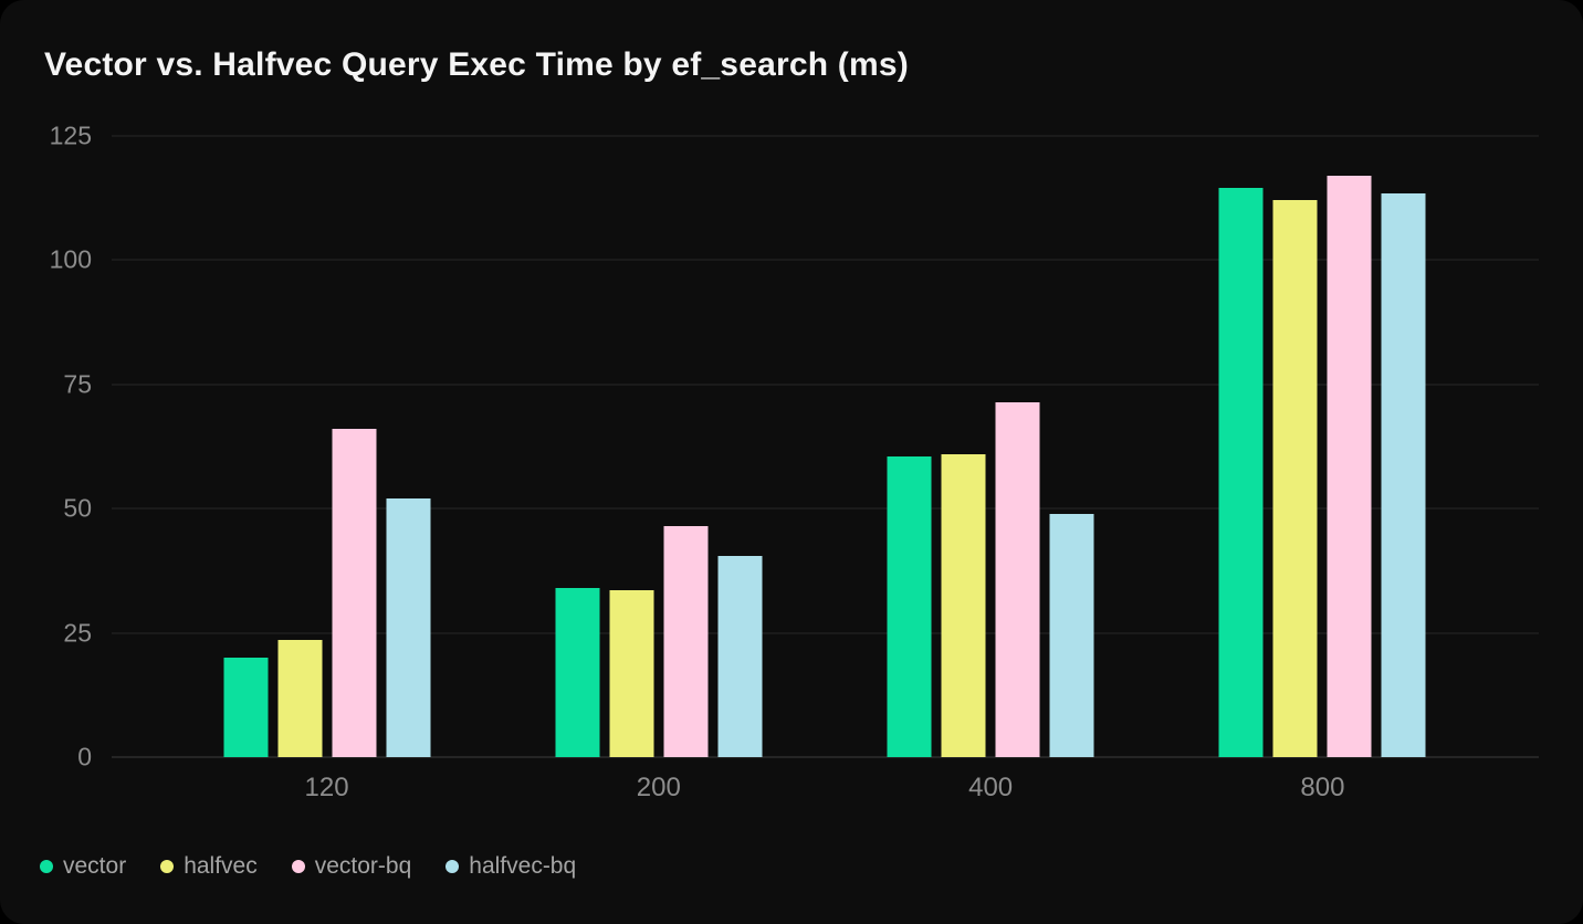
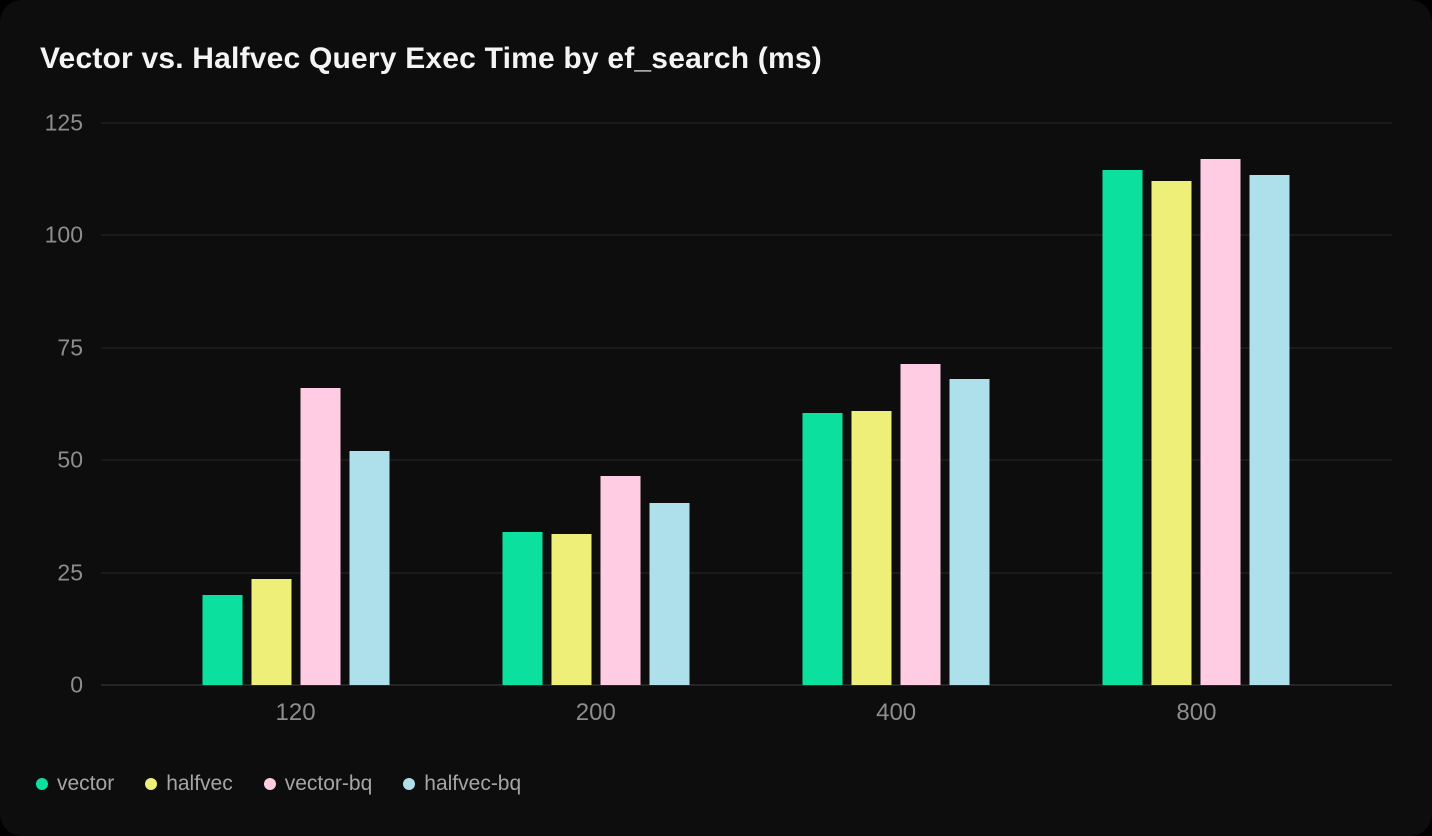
halfvec-bq/400: 49 -> 68
